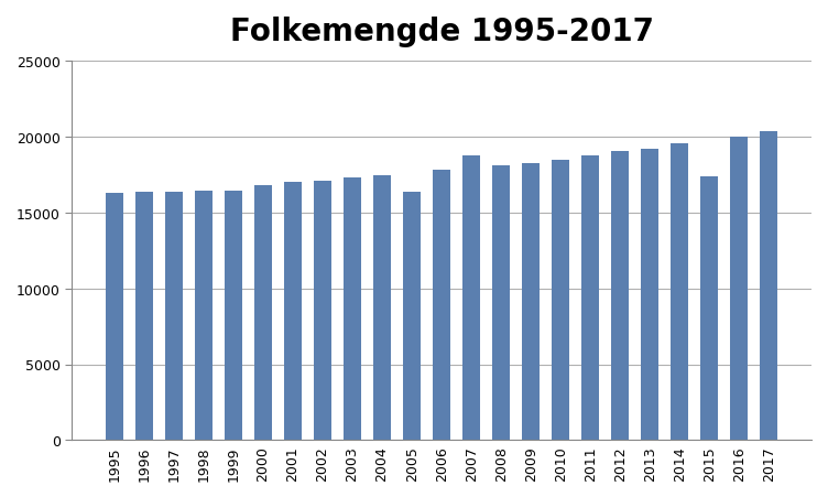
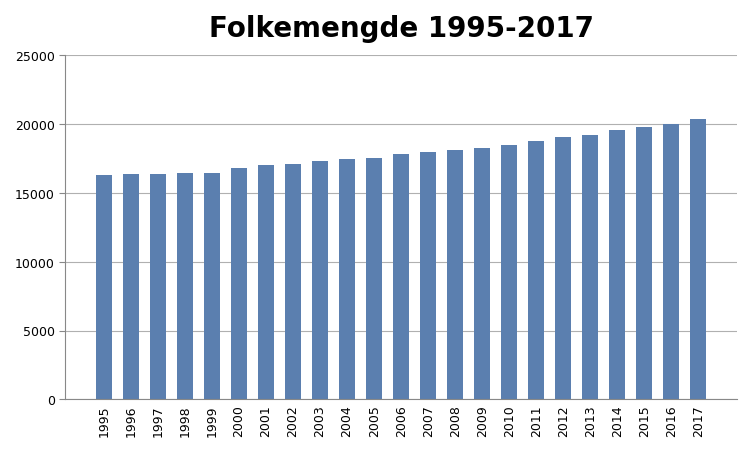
2005: 16400 -> 17600
2007: 18800 -> 18000
2015: 17400 -> 19800
